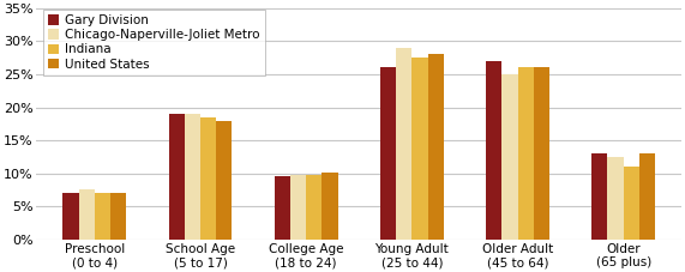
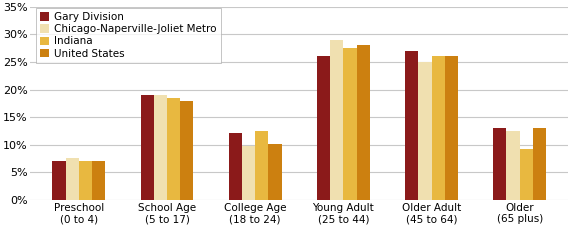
Gary Division/College Age (18 to 24): 9.5% -> 12.2%
Indiana/College Age (18 to 24): 9.8% -> 12.4%
Indiana/Older (65 plus): 11.0% -> 9.2%
